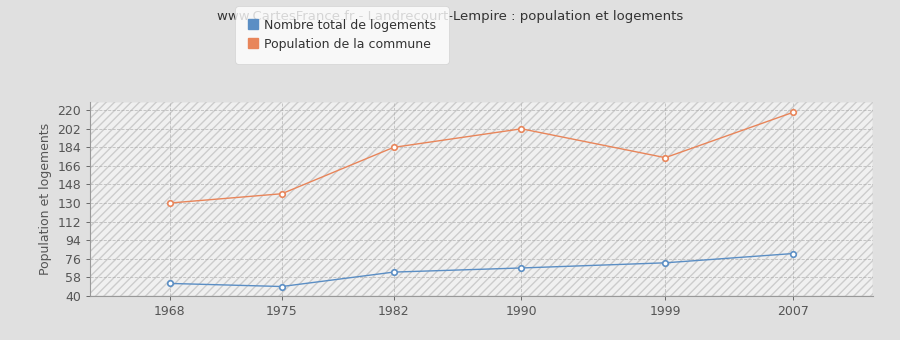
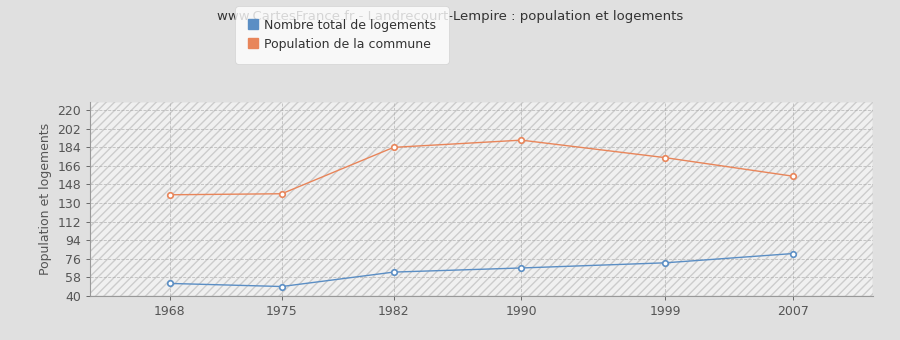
Population de la commune/1968: 130 -> 138
Population de la commune/1990: 202 -> 191
Population de la commune/2007: 218 -> 156
